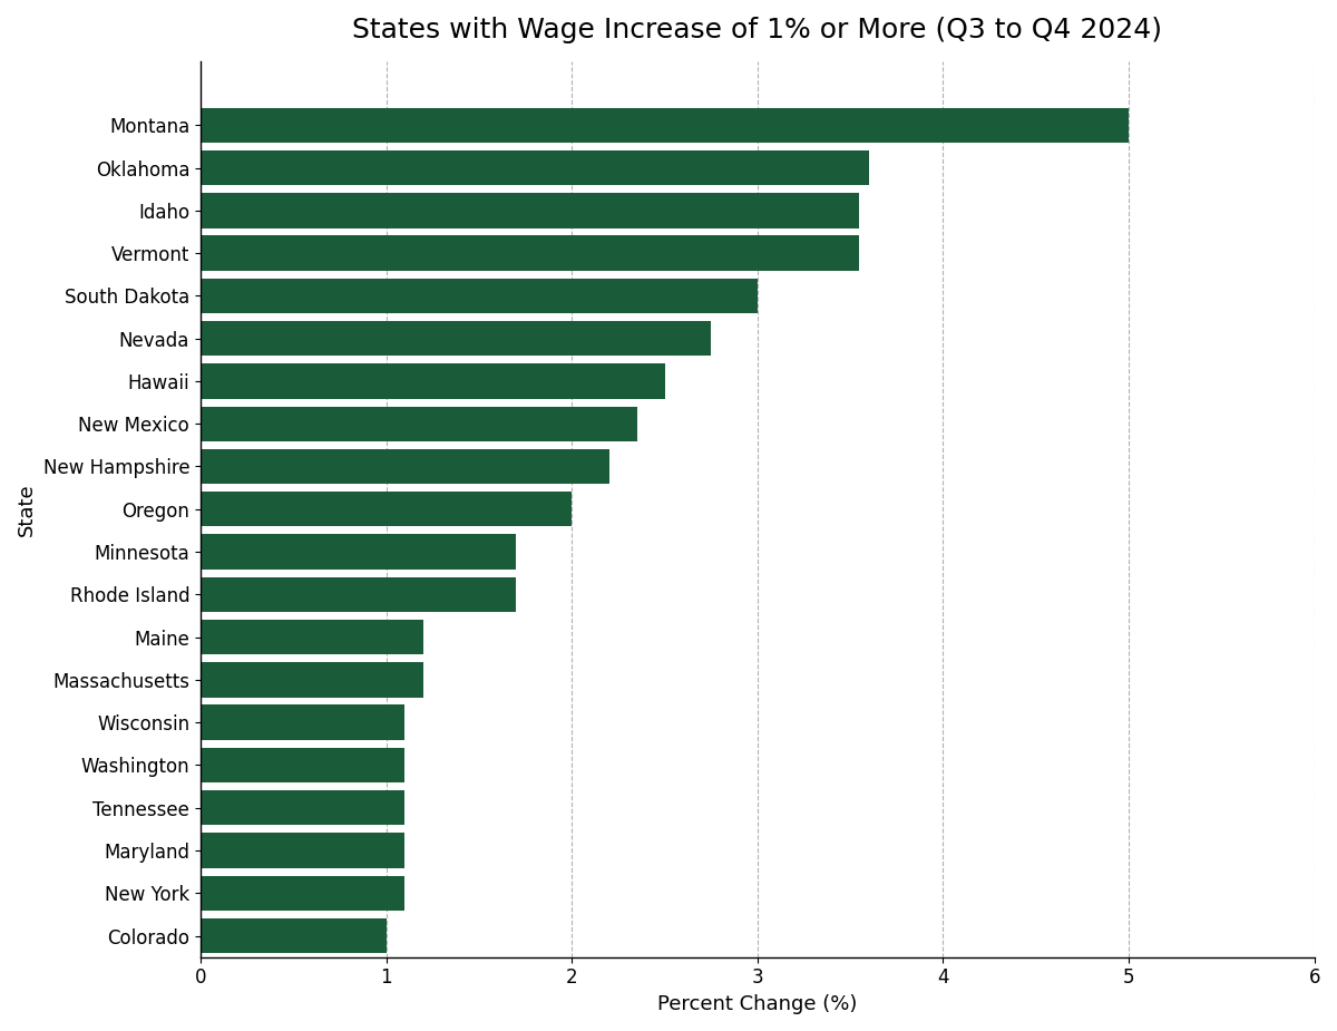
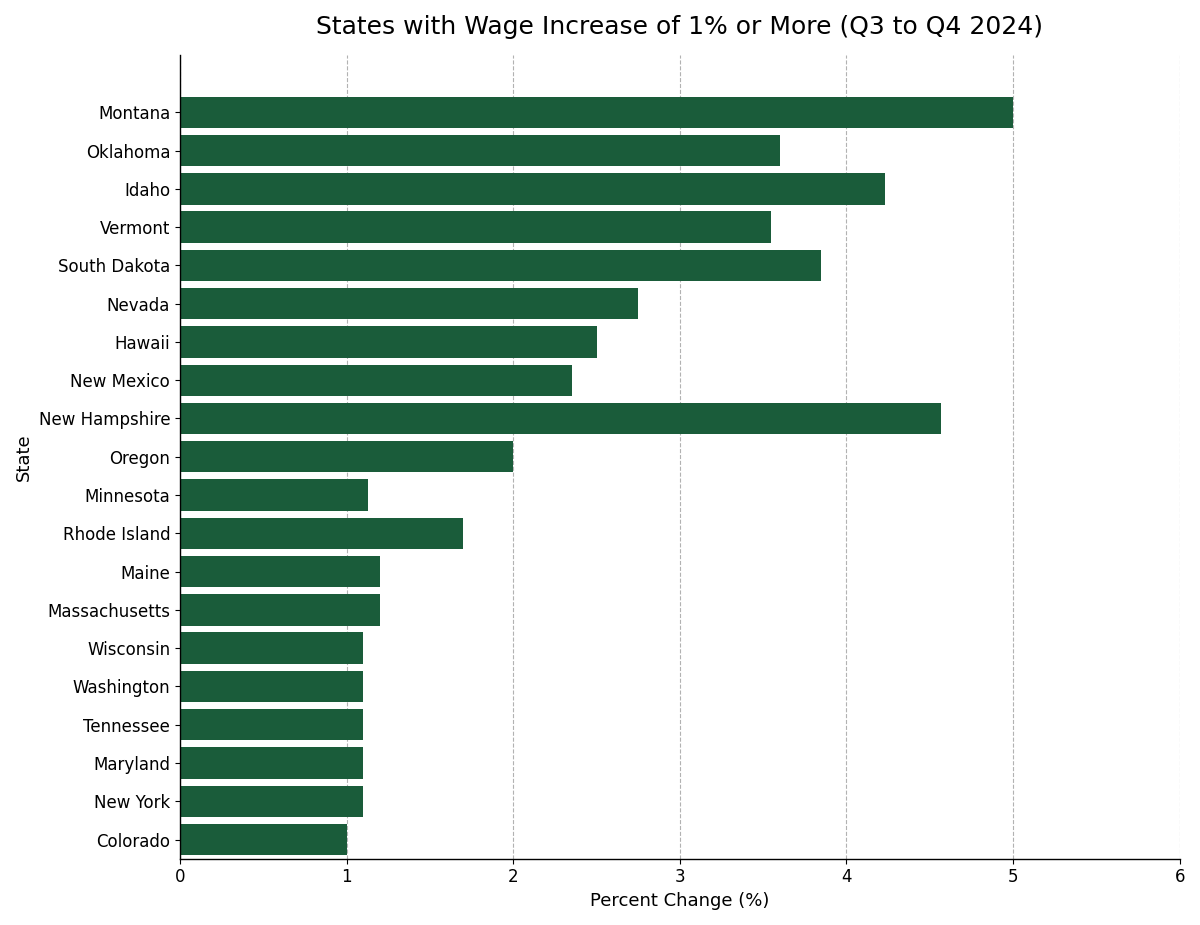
Idaho: 3.55 -> 4.23
South Dakota: 3.00 -> 3.85
New Hampshire: 2.20 -> 4.57
Minnesota: 1.70 -> 1.13
